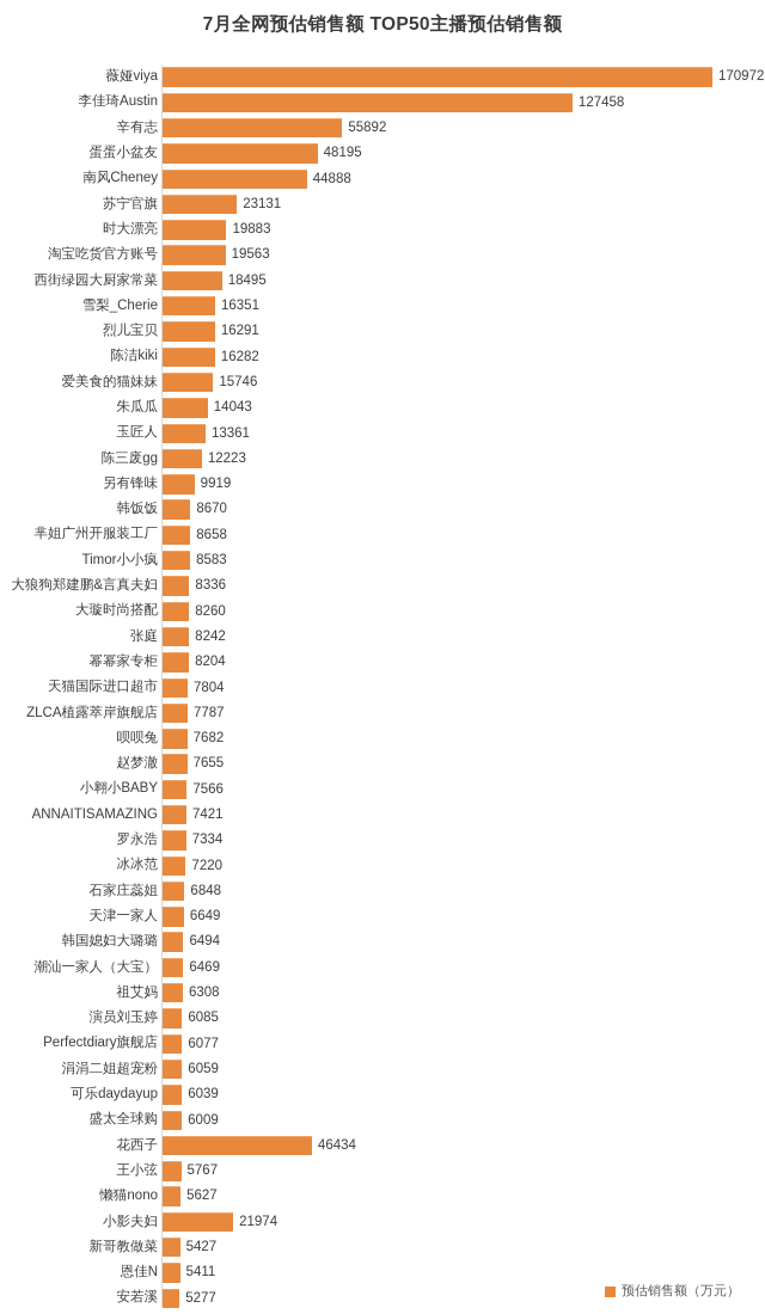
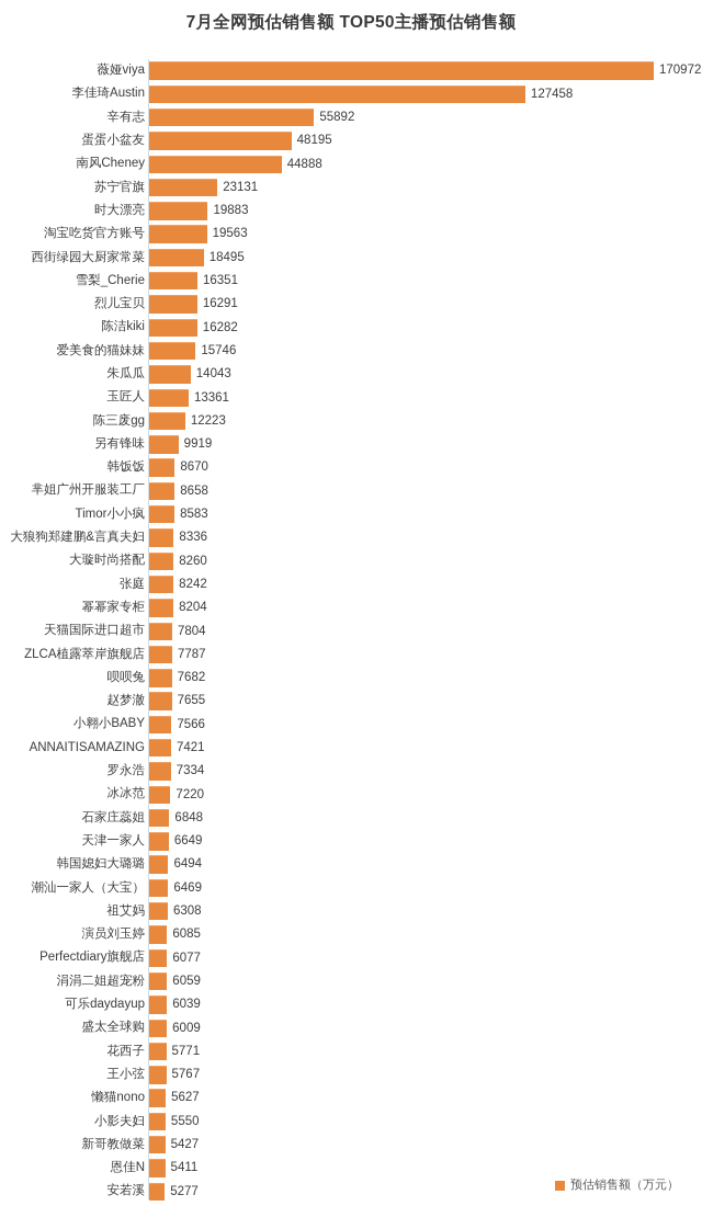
花西子: 46434 -> 5771
小影夫妇: 21974 -> 5550
